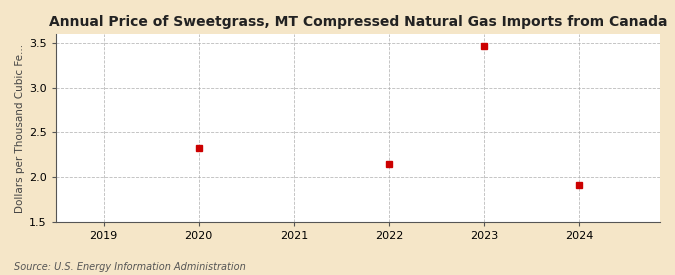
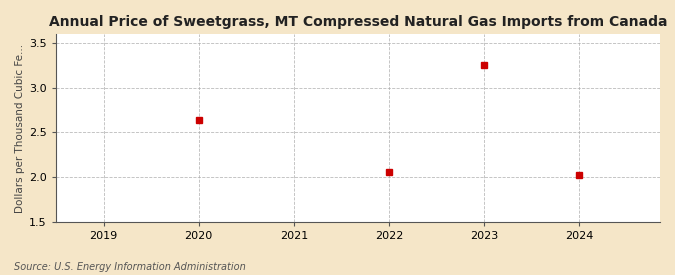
2020: 2.33 -> 2.64
2022: 2.15 -> 2.06
2023: 3.47 -> 3.26
2024: 1.91 -> 2.02
